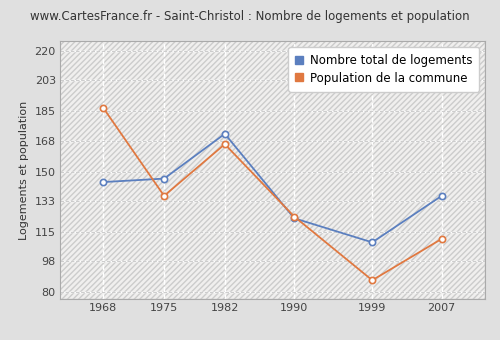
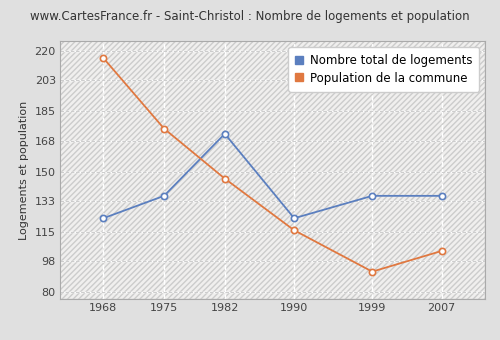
Nombre total de logements/1968: 144 -> 123
Population de la commune/1968: 187 -> 216
Nombre total de logements/1975: 146 -> 136
Population de la commune/1975: 136 -> 175
Population de la commune/1982: 166 -> 146
Population de la commune/1990: 124 -> 116
Nombre total de logements/1999: 109 -> 136
Population de la commune/1999: 87 -> 92
Population de la commune/2007: 111 -> 104
